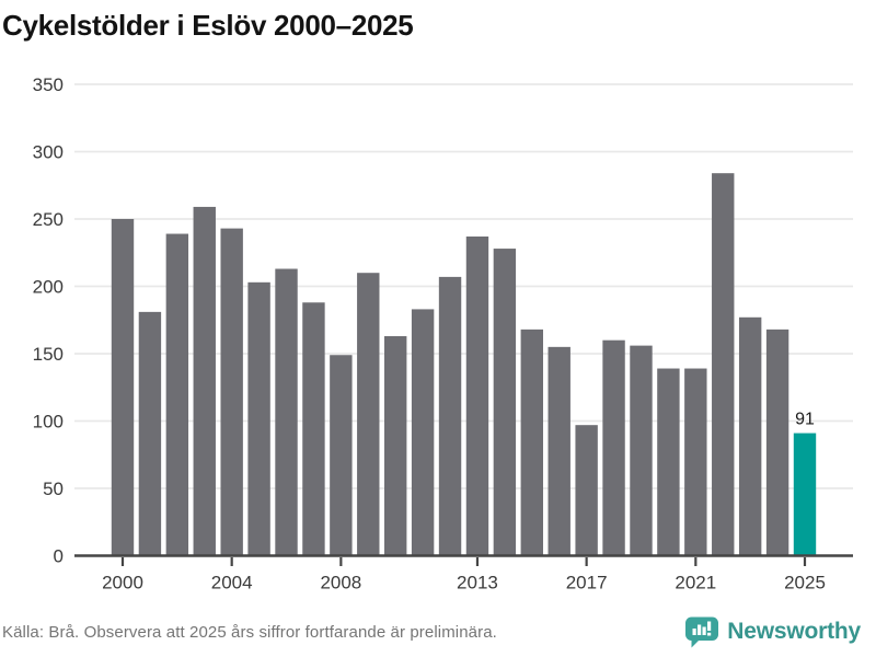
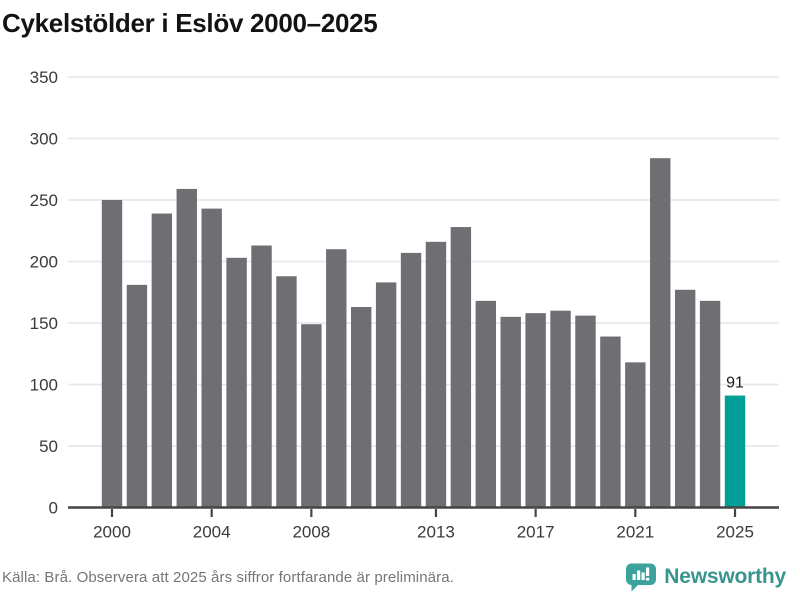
2013: 237 -> 216
2017: 97 -> 158
2021: 139 -> 118
